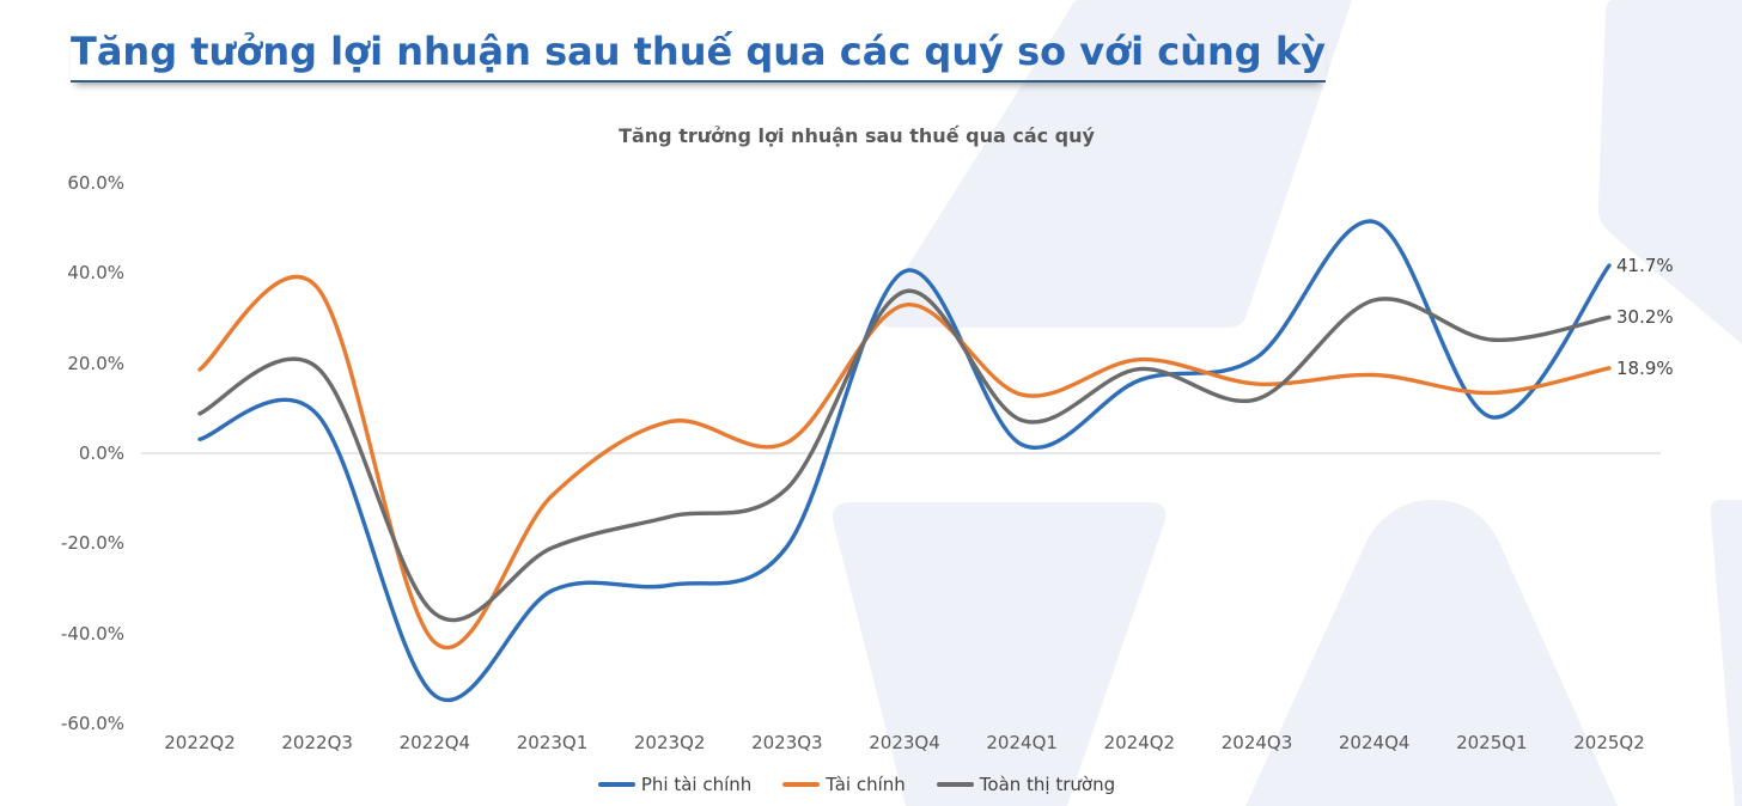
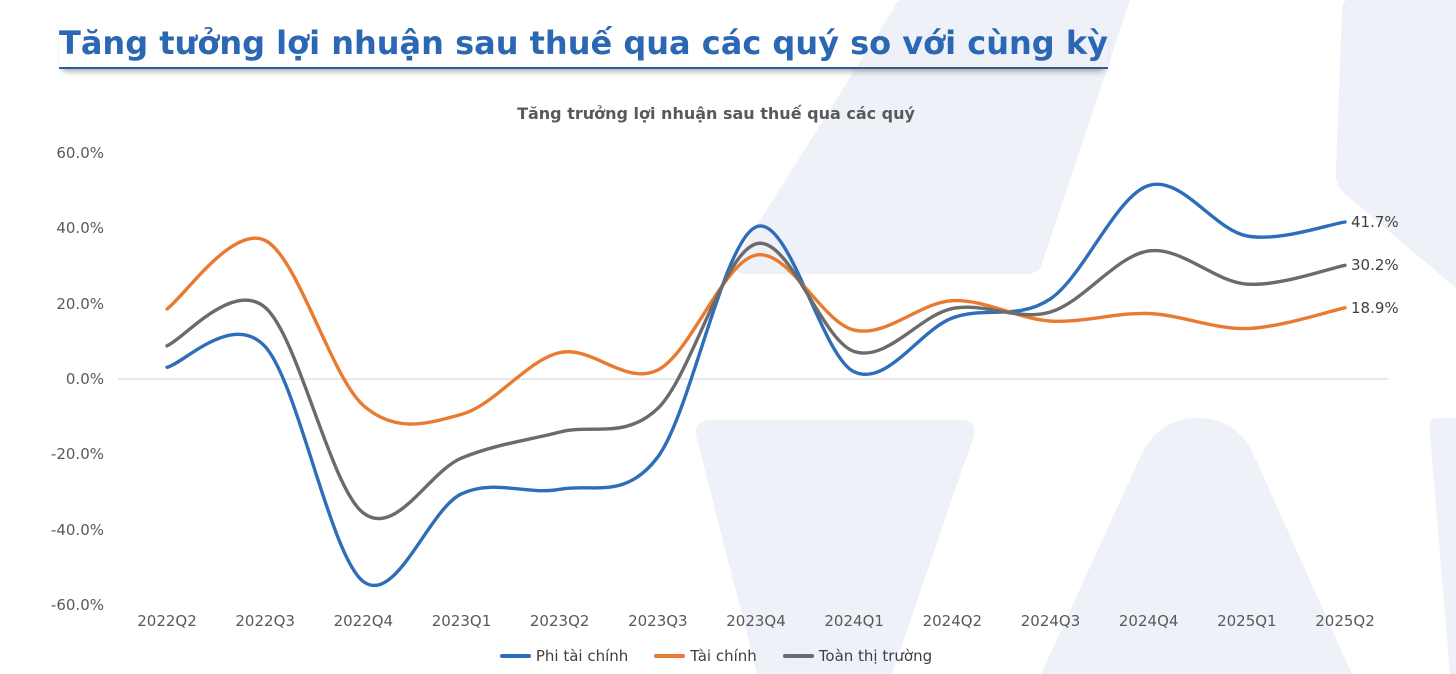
Tài chính/2022Q4: -42% -> -7%
Toàn thị trường/2024Q3: 12% -> 18%
Phi tài chính/2025Q1: 8% -> 38%
